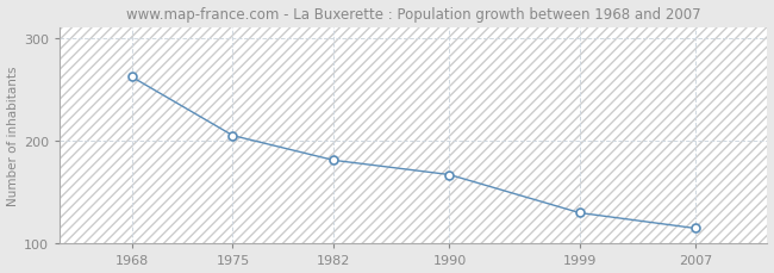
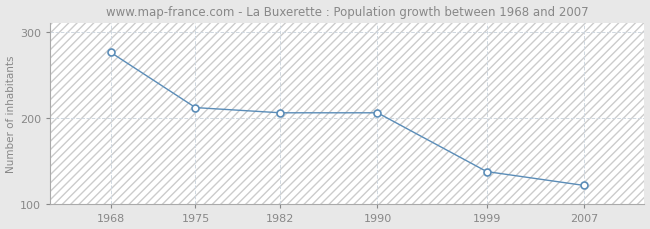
1968: 262 -> 276
1975: 205 -> 212
1982: 181 -> 206
1990: 167 -> 206
1999: 130 -> 138
2007: 115 -> 122
